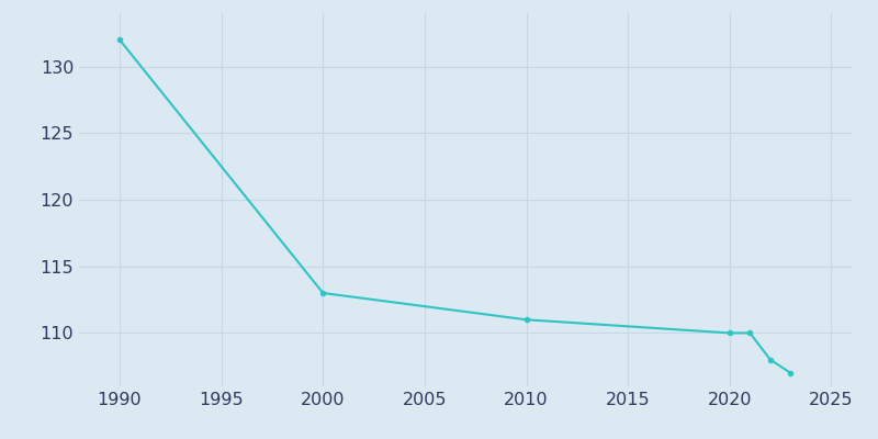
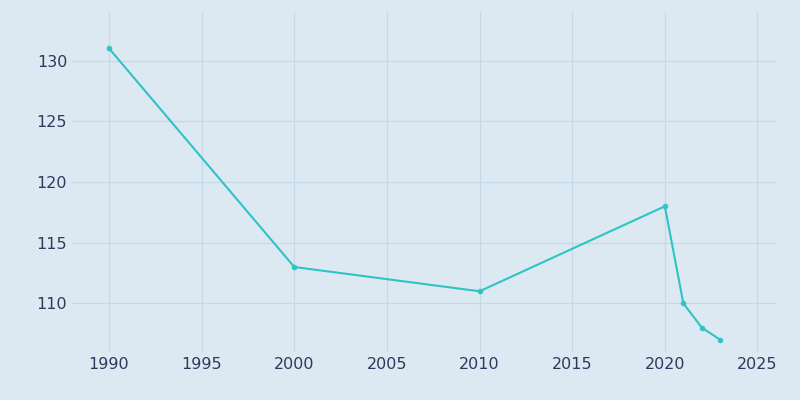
1990: 132 -> 131
2020: 110 -> 118
